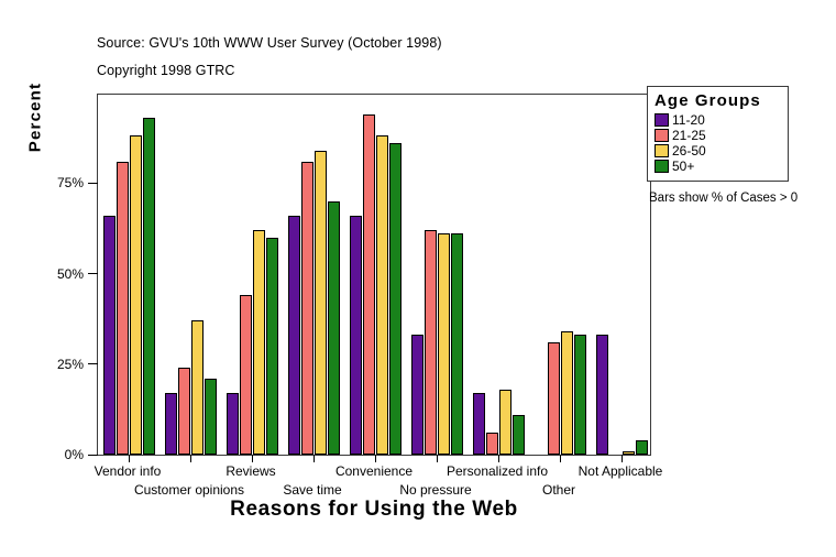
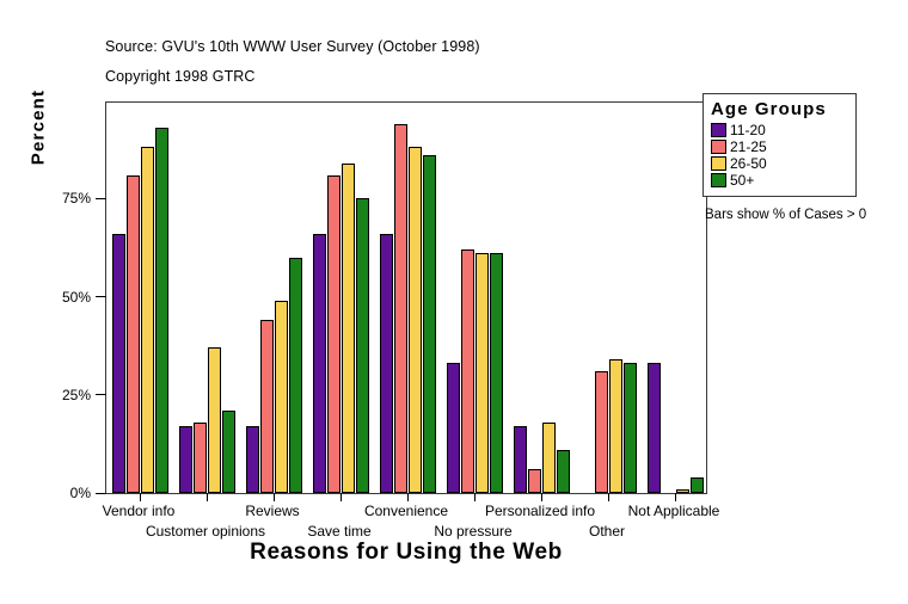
21-25/Customer opinions: 24% -> 18%
26-50/Reviews: 62% -> 49%
50+/Save time: 70% -> 75%
